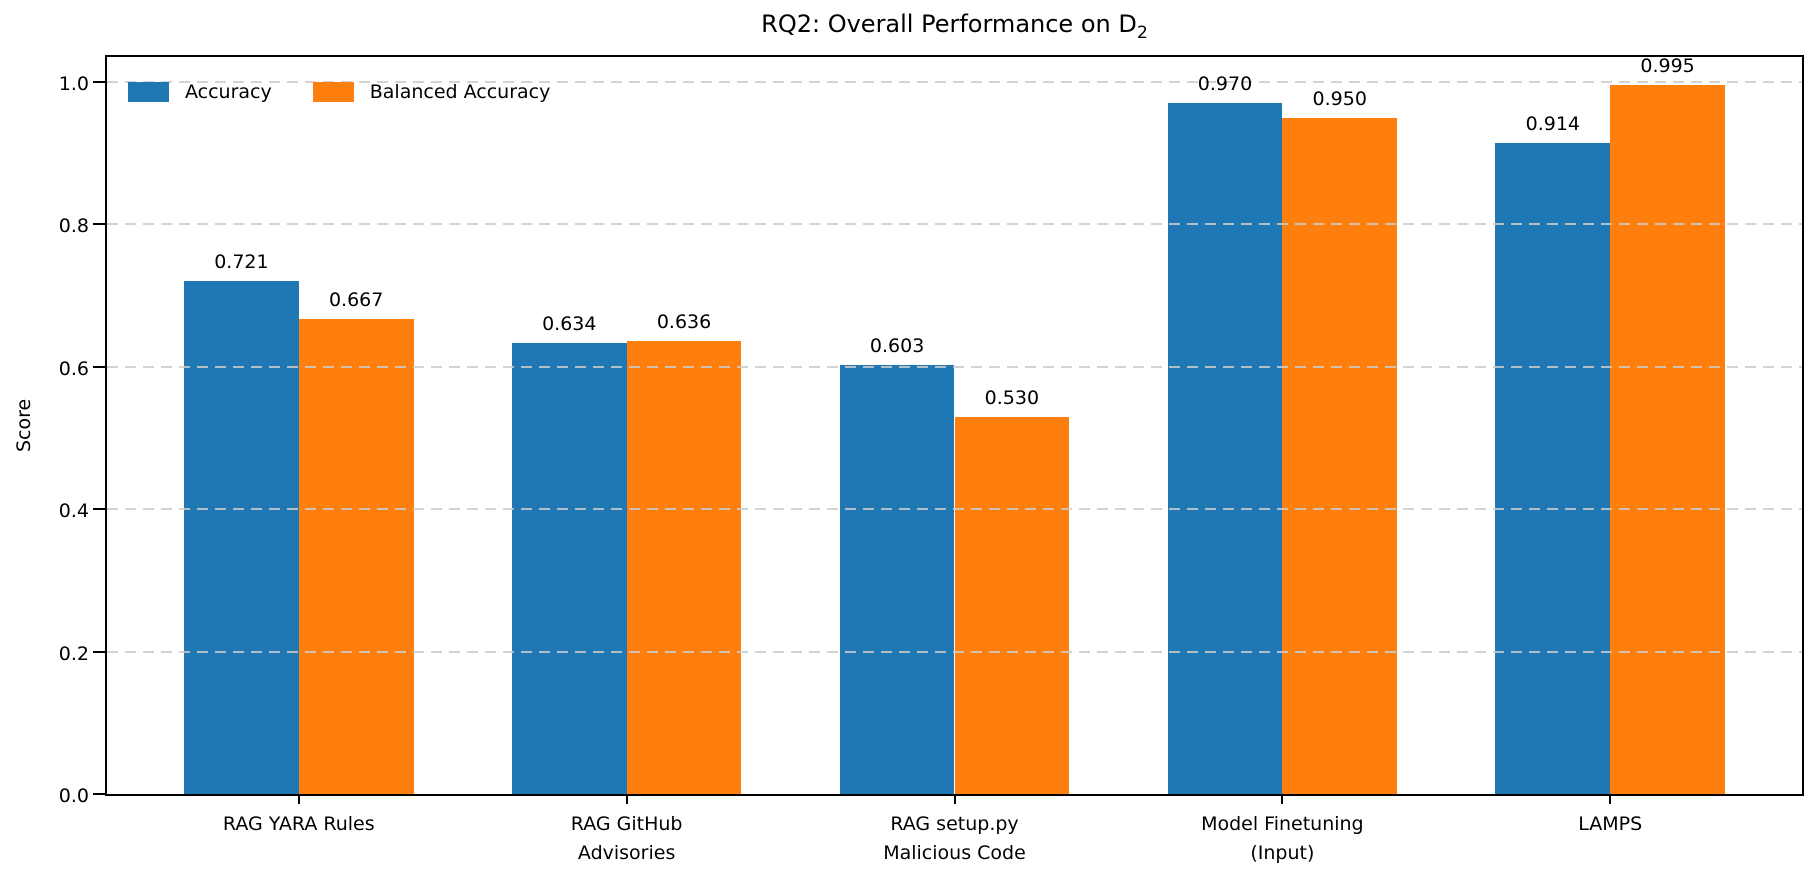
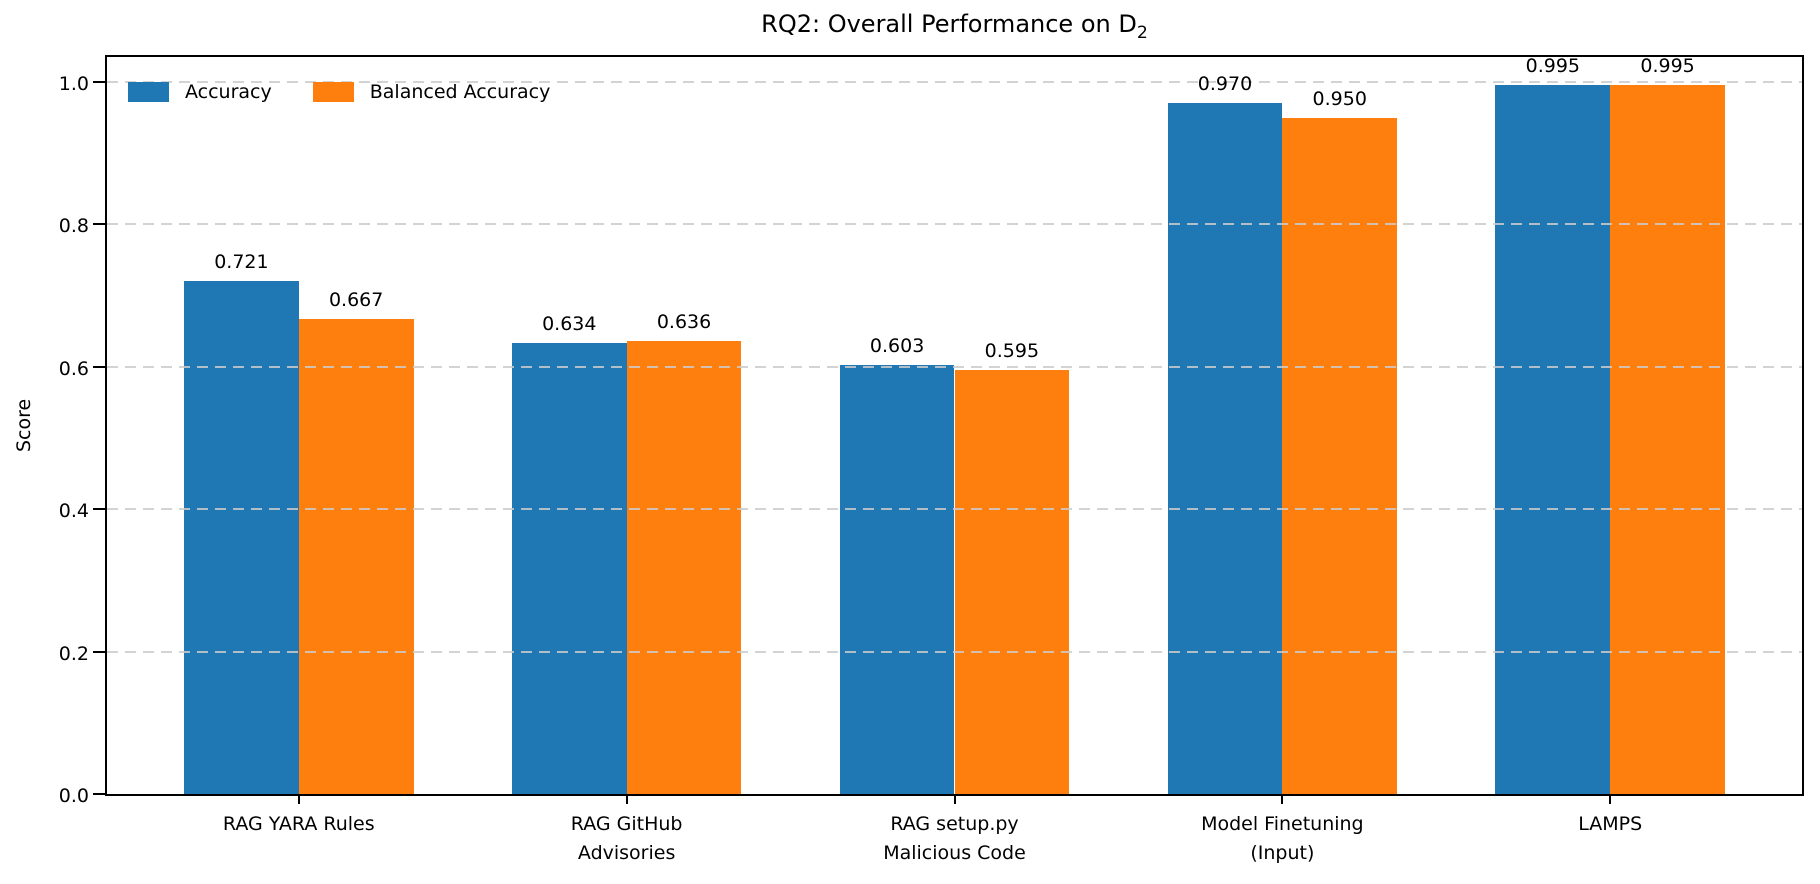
Balanced Accuracy/RAG setup.py Malicious Code: 0.530 -> 0.595
Accuracy/LAMPS: 0.914 -> 0.995
